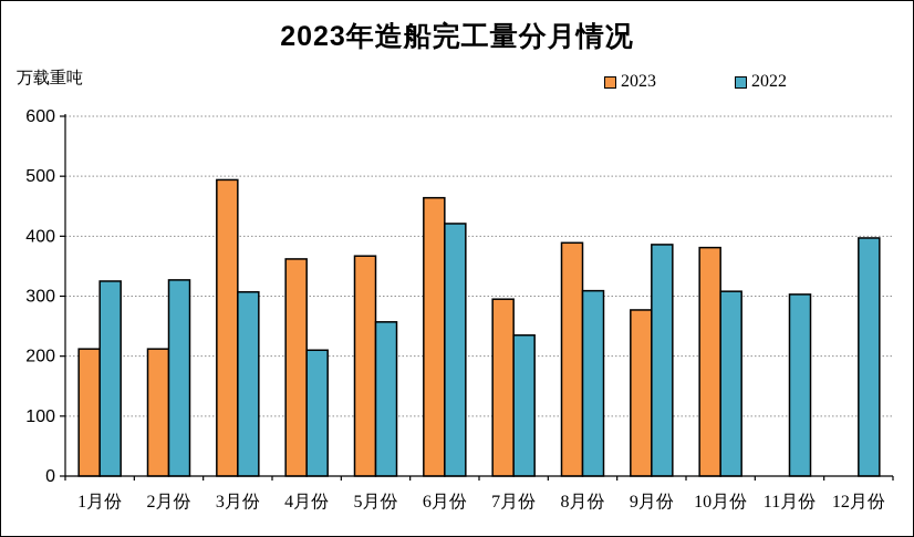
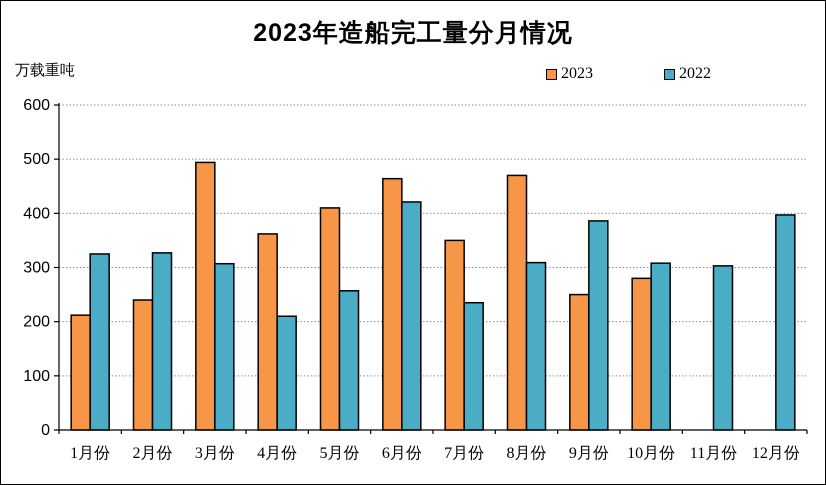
2023/2月份: 210 -> 240
2023/5月份: 370 -> 410
2023/7月份: 300 -> 350
2023/8月份: 390 -> 470
2023/9月份: 280 -> 250
2023/10月份: 380 -> 280
